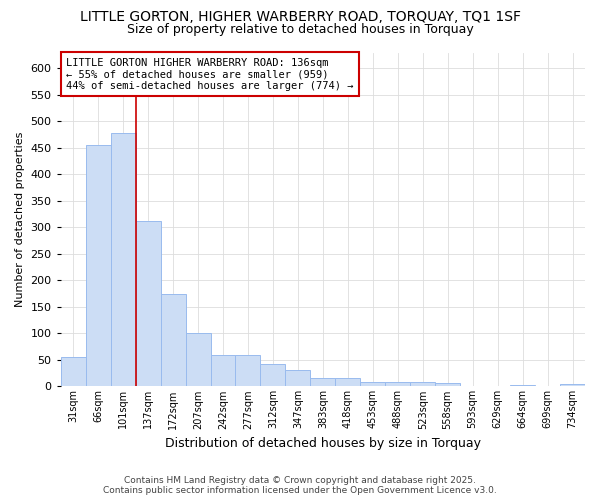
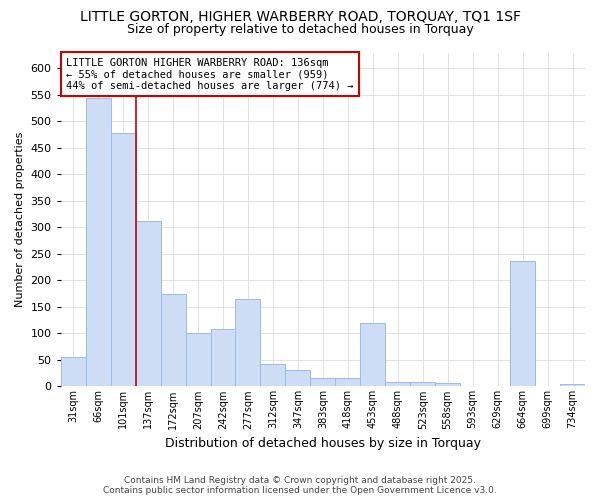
66sqm: 456 -> 544
242sqm: 59 -> 108
277sqm: 59 -> 164
453sqm: 9 -> 120
664sqm: 2 -> 236
